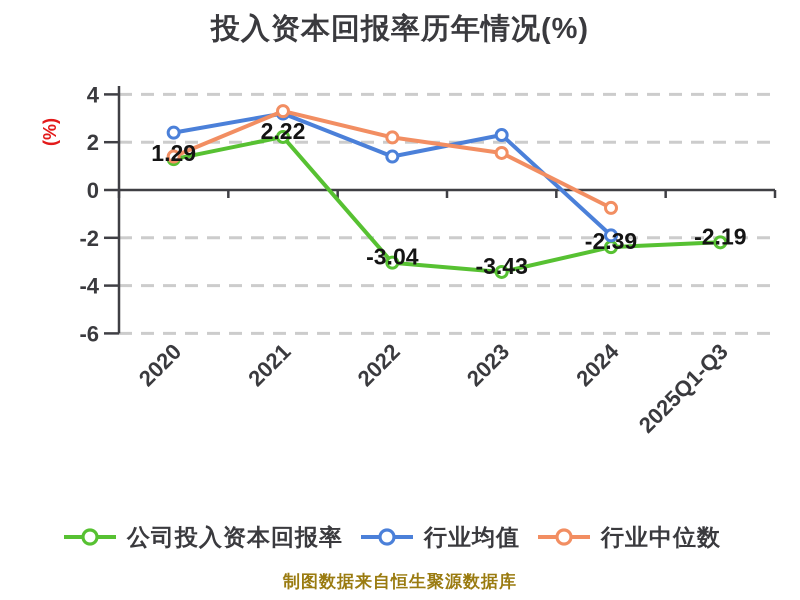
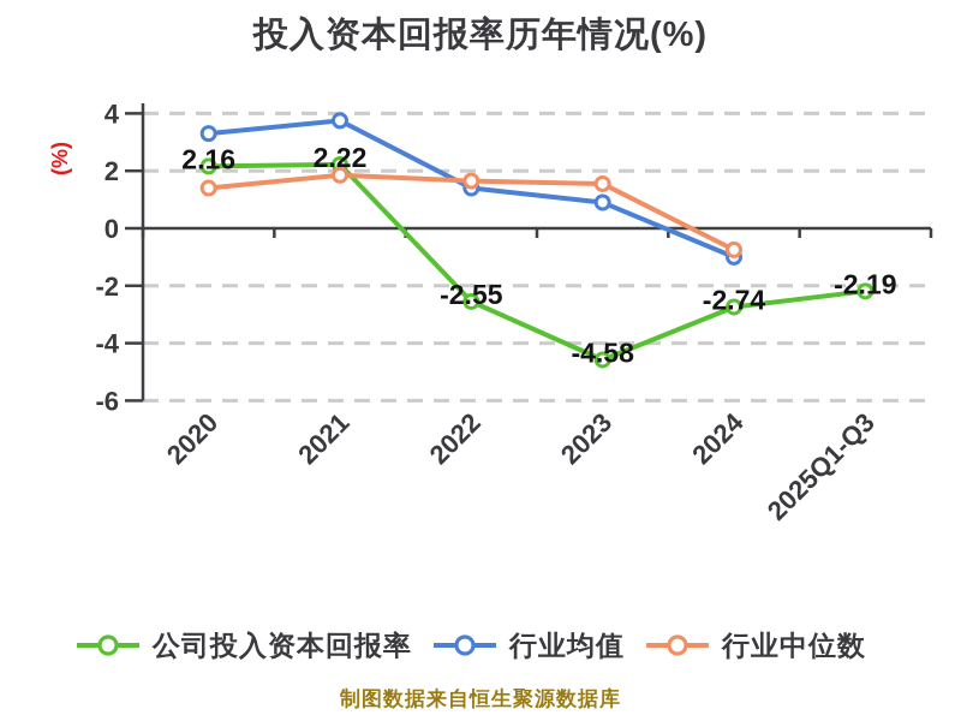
公司投入资本回报率/2020: 1.29 -> 2.16
行业均值/2020: 2.4 -> 3.3
行业均值/2021: 3.2 -> 3.8
行业中位数/2021: 3.3 -> 1.9
公司投入资本回报率/2022: -3.04 -> -2.55
行业中位数/2022: 2.2 -> 1.6
公司投入资本回报率/2023: -3.43 -> -4.58
行业均值/2023: 2.3 -> 0.9
公司投入资本回报率/2024: -2.39 -> -2.74
行业均值/2024: -1.9 -> -1.0
